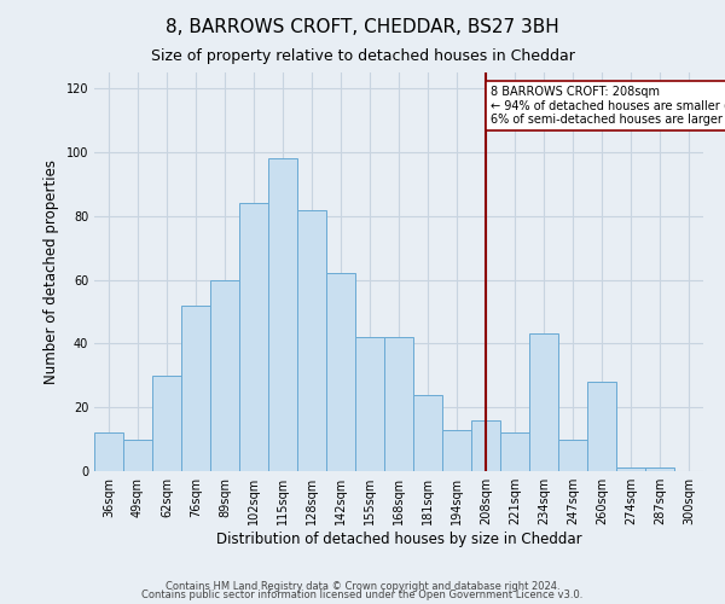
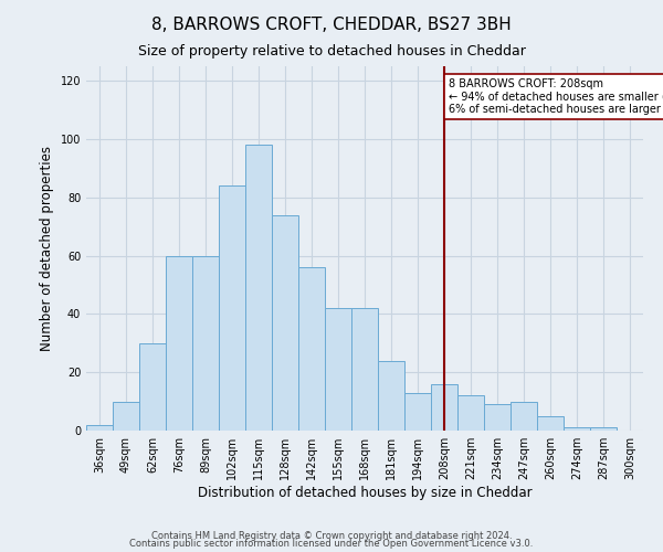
36sqm: 12 -> 2
76sqm: 52 -> 60
128sqm: 82 -> 74
142sqm: 62 -> 56
234sqm: 43 -> 9
260sqm: 28 -> 5
